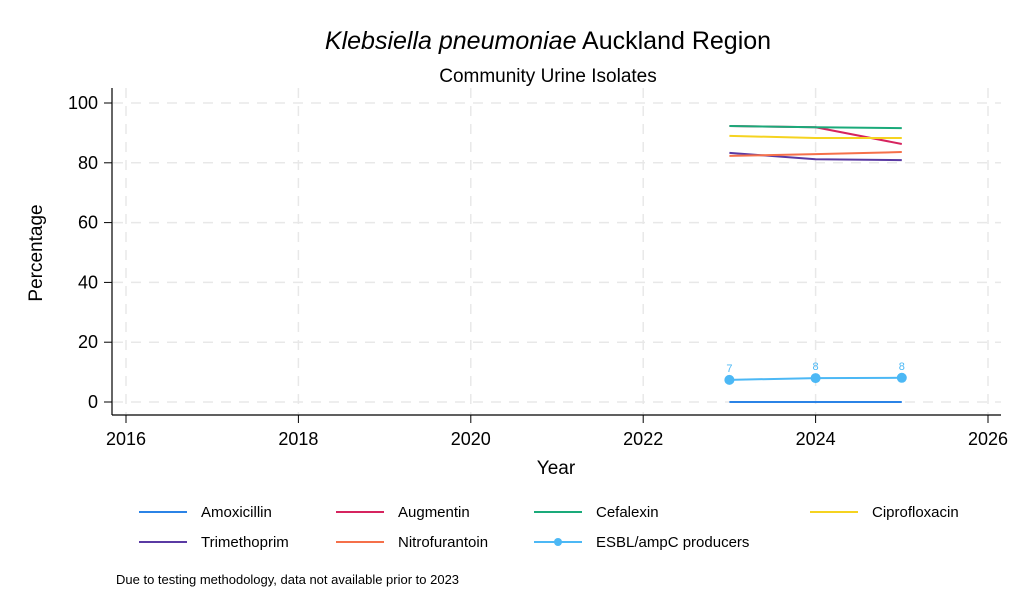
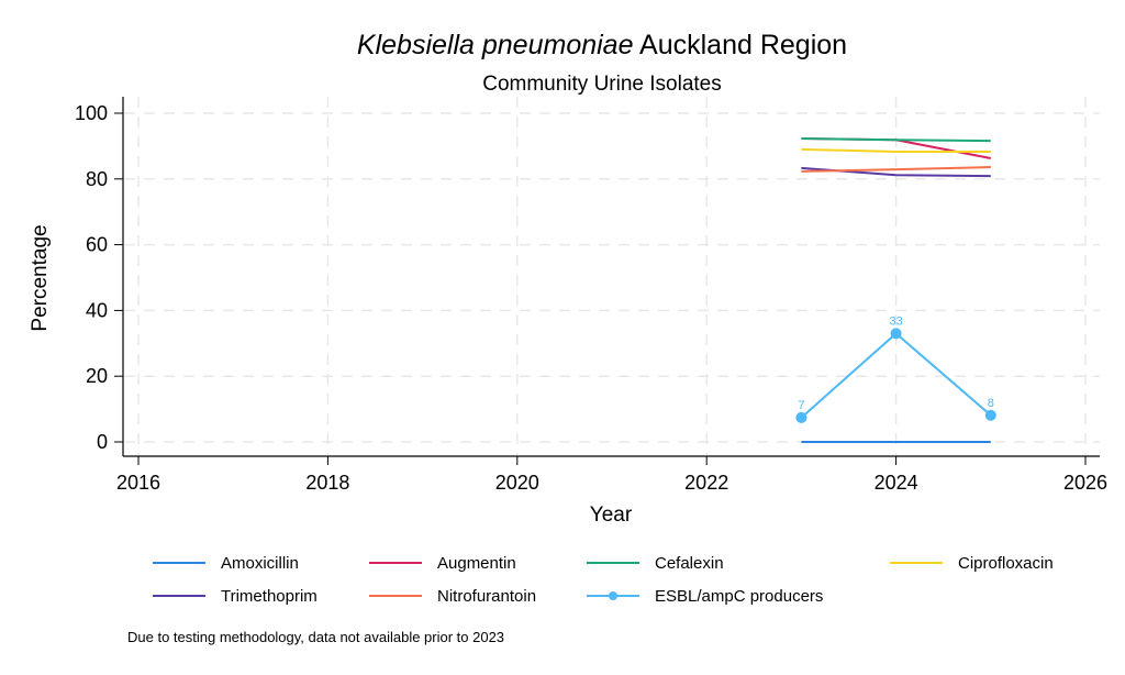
ESBL/ampC producers/2024: 8 -> 33
